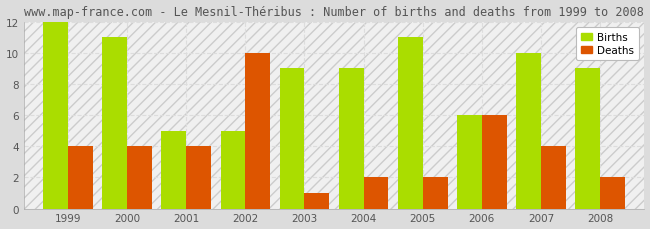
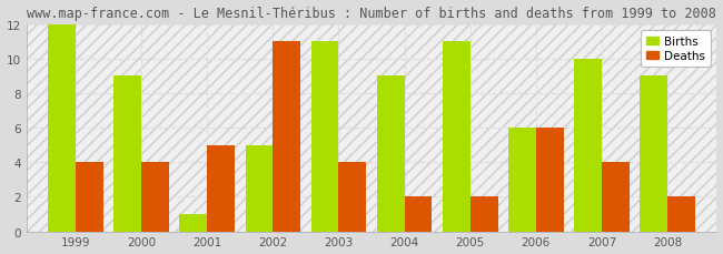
Births/2000: 11 -> 9
Births/2001: 5 -> 1
Deaths/2001: 4 -> 5
Deaths/2002: 10 -> 11
Births/2003: 9 -> 11
Deaths/2003: 1 -> 4
